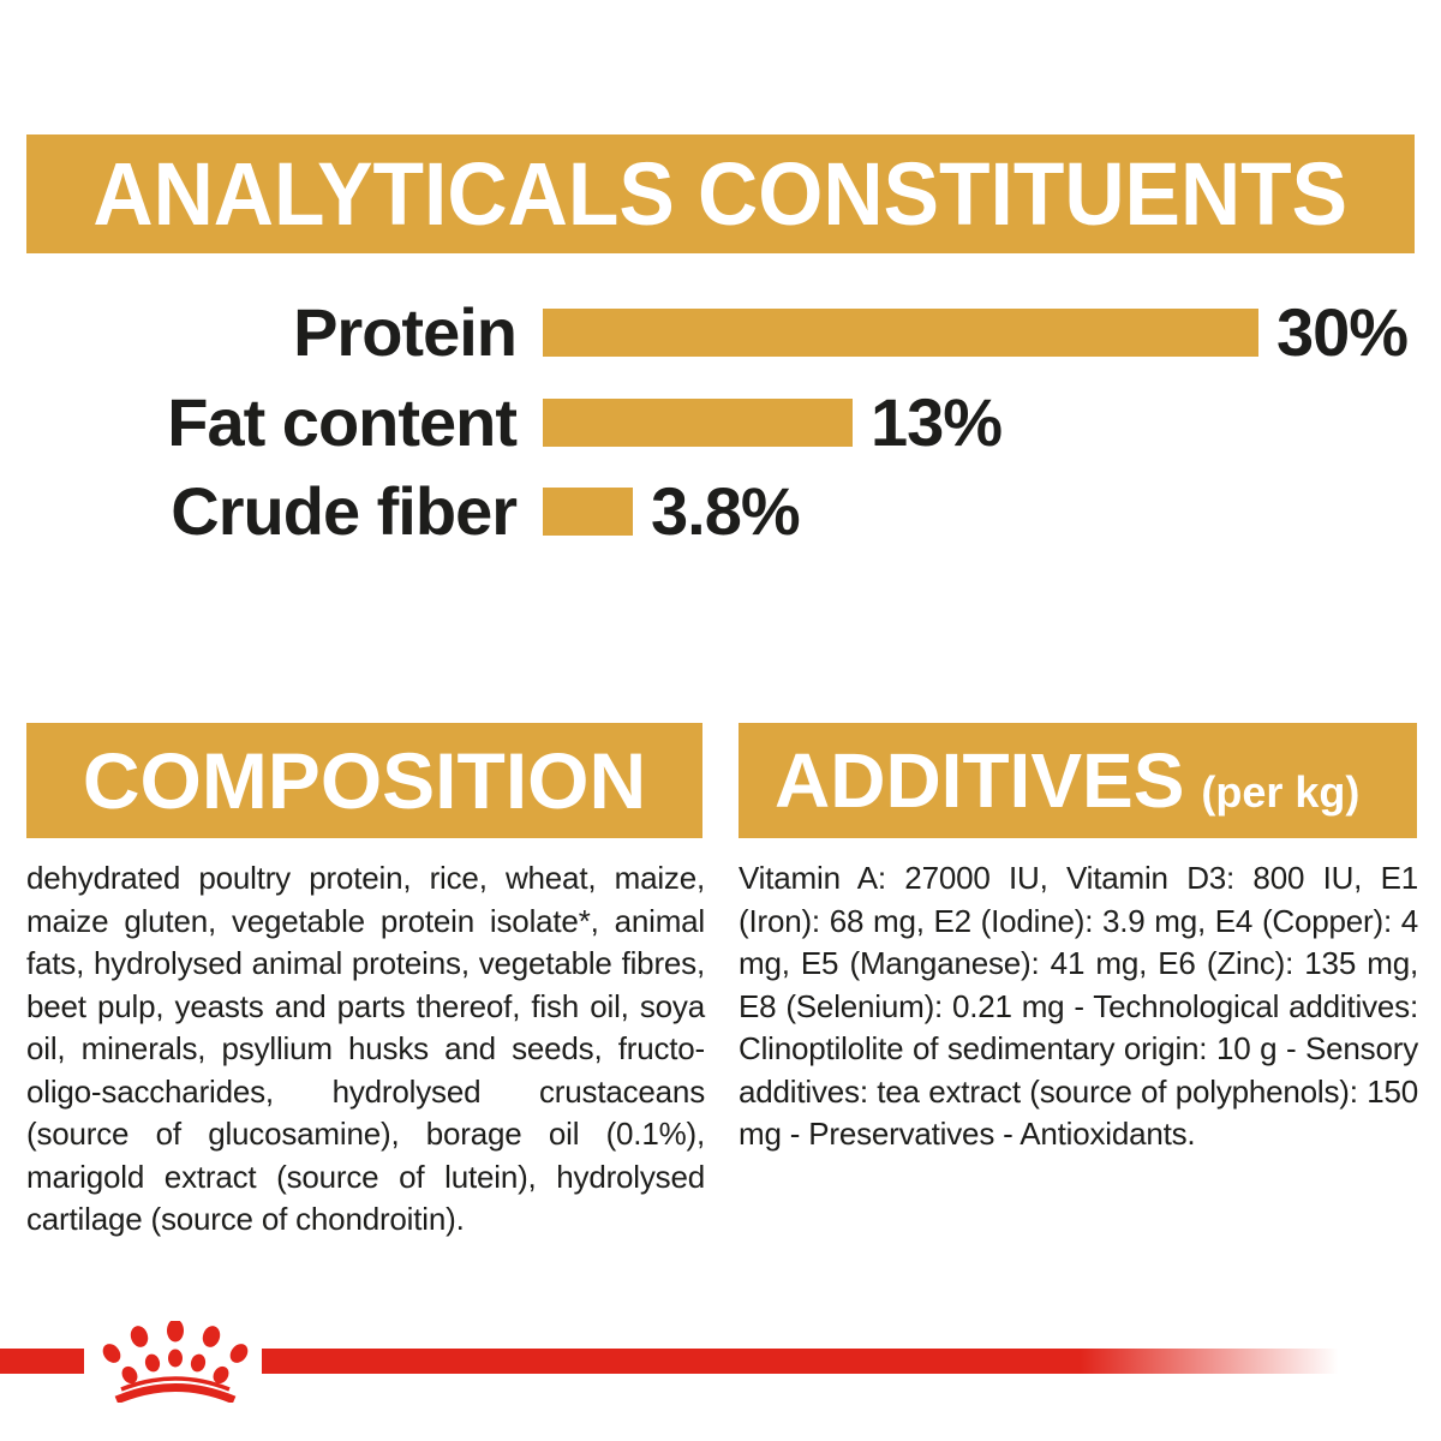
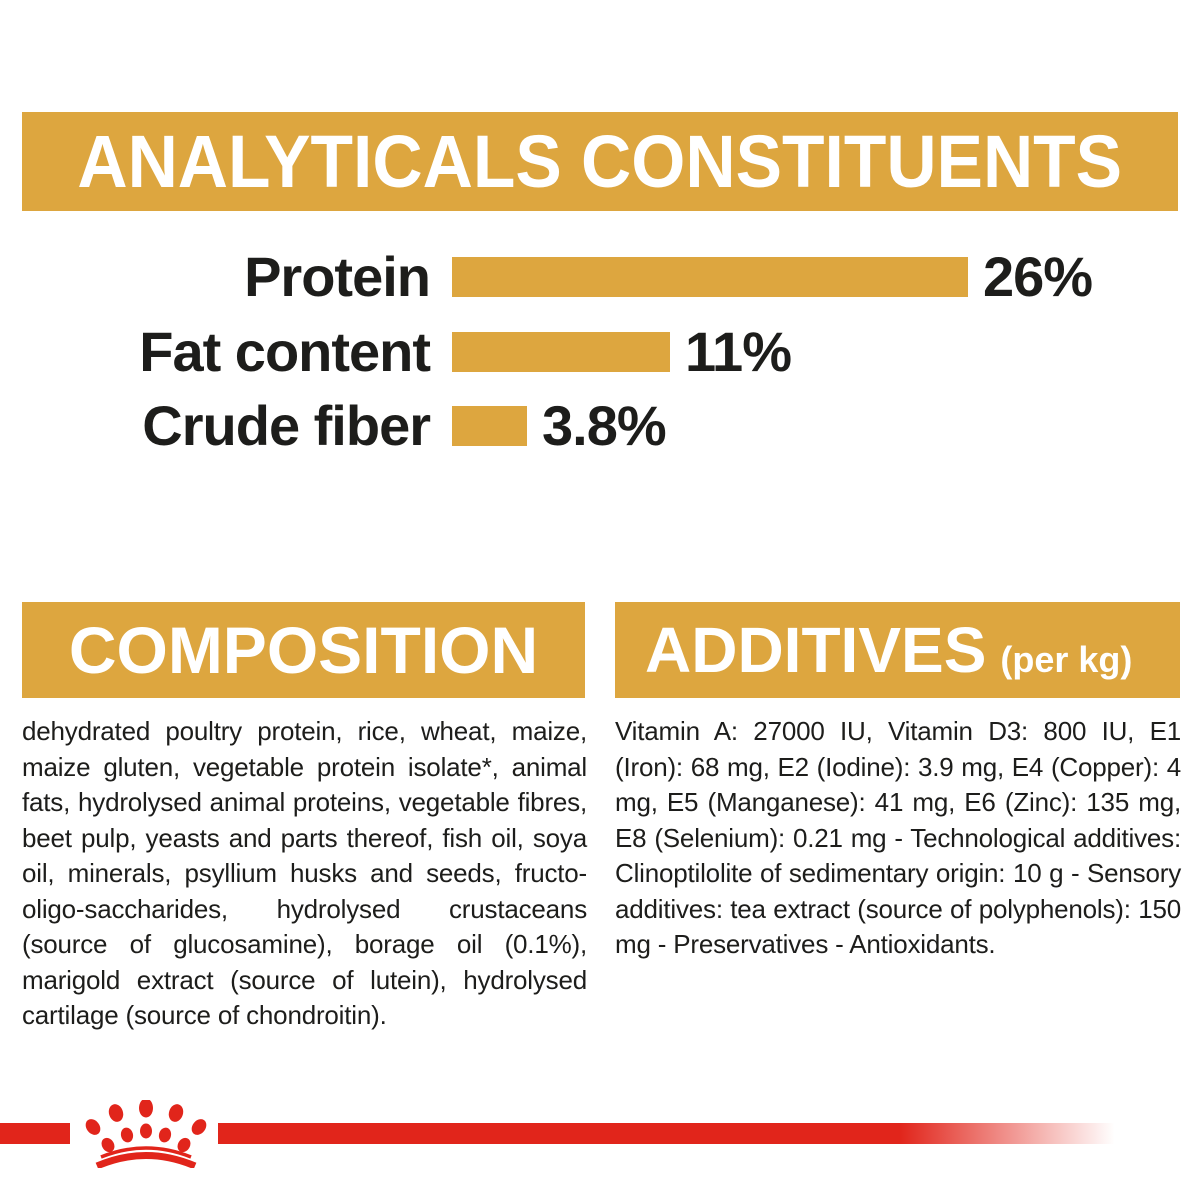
Protein: 30% -> 26%
Fat content: 13% -> 11%
